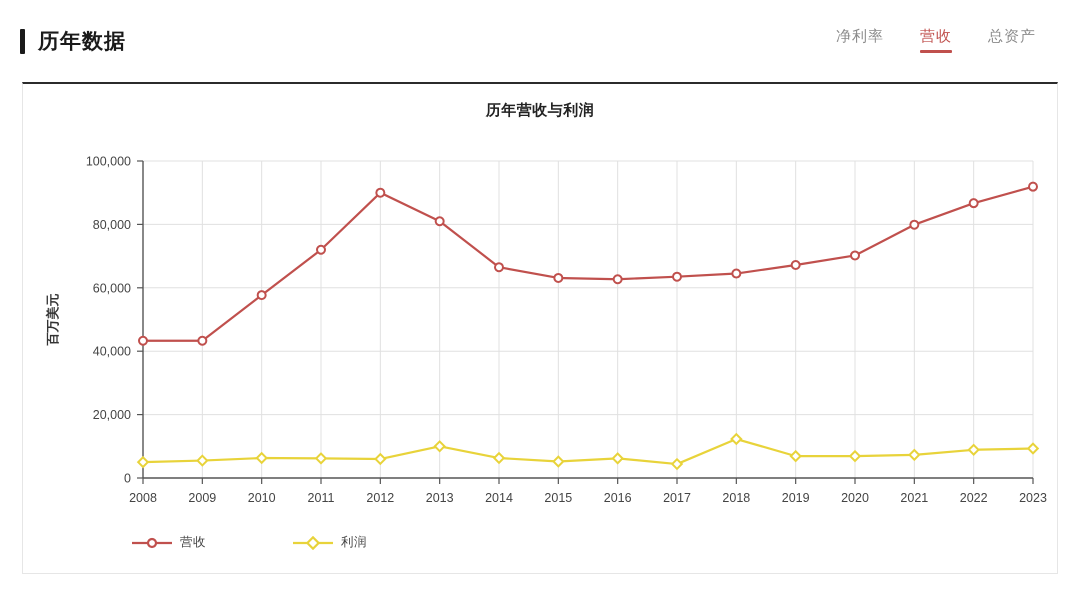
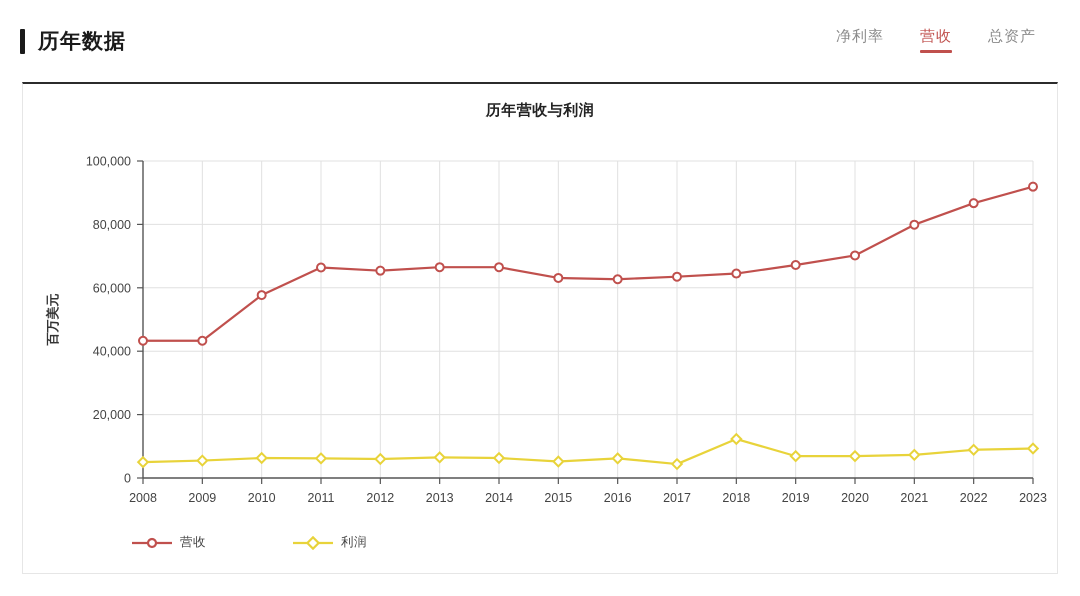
营收/2011: 72000 -> 66000
营收/2012: 90000 -> 65000
营收/2013: 81000 -> 66000
利润/2013: 10000 -> 6000
